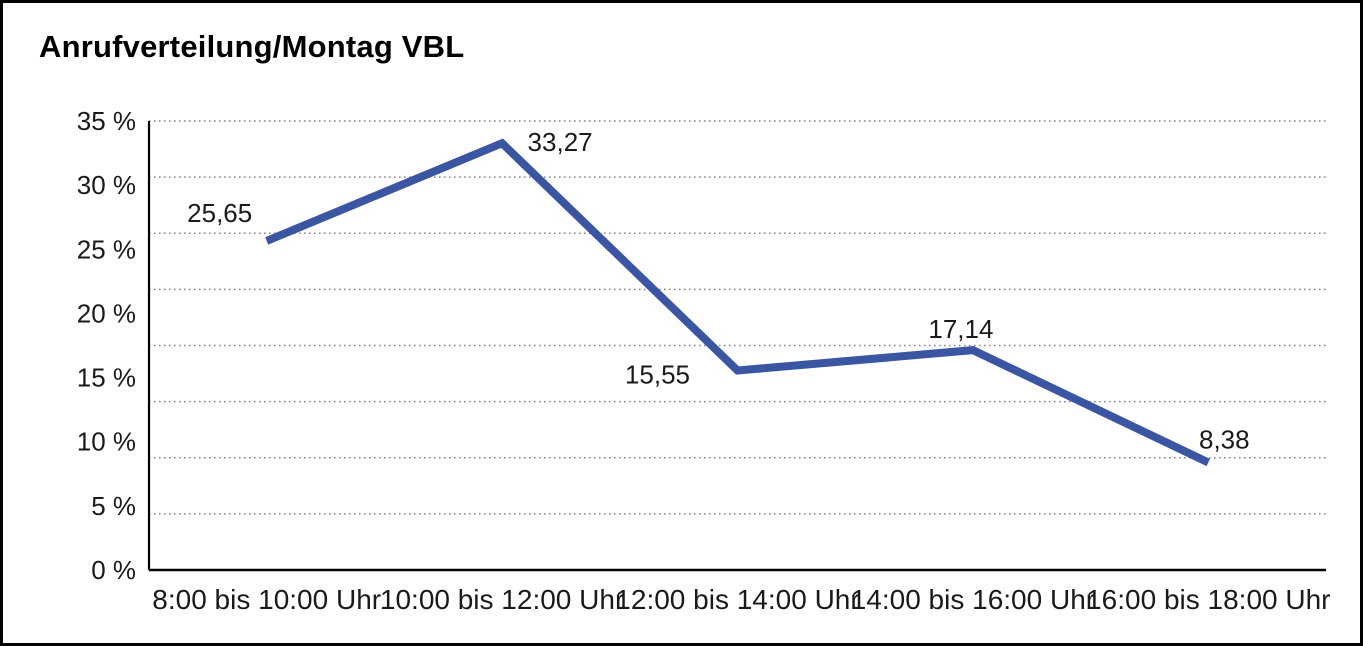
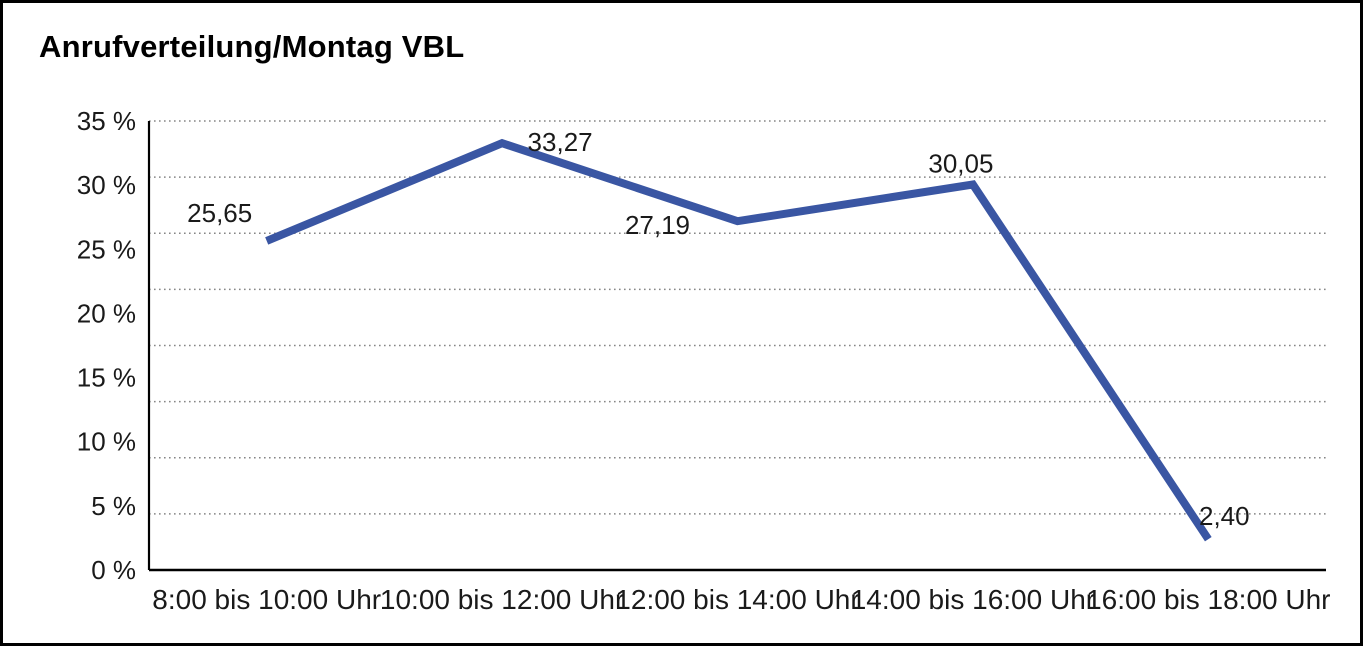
12:00 bis 14:00 Uhr: 15,55 -> 27,19
14:00 bis 16:00 Uhr: 17,14 -> 30,05
16:00 bis 18:00 Uhr: 8,38 -> 2,40
